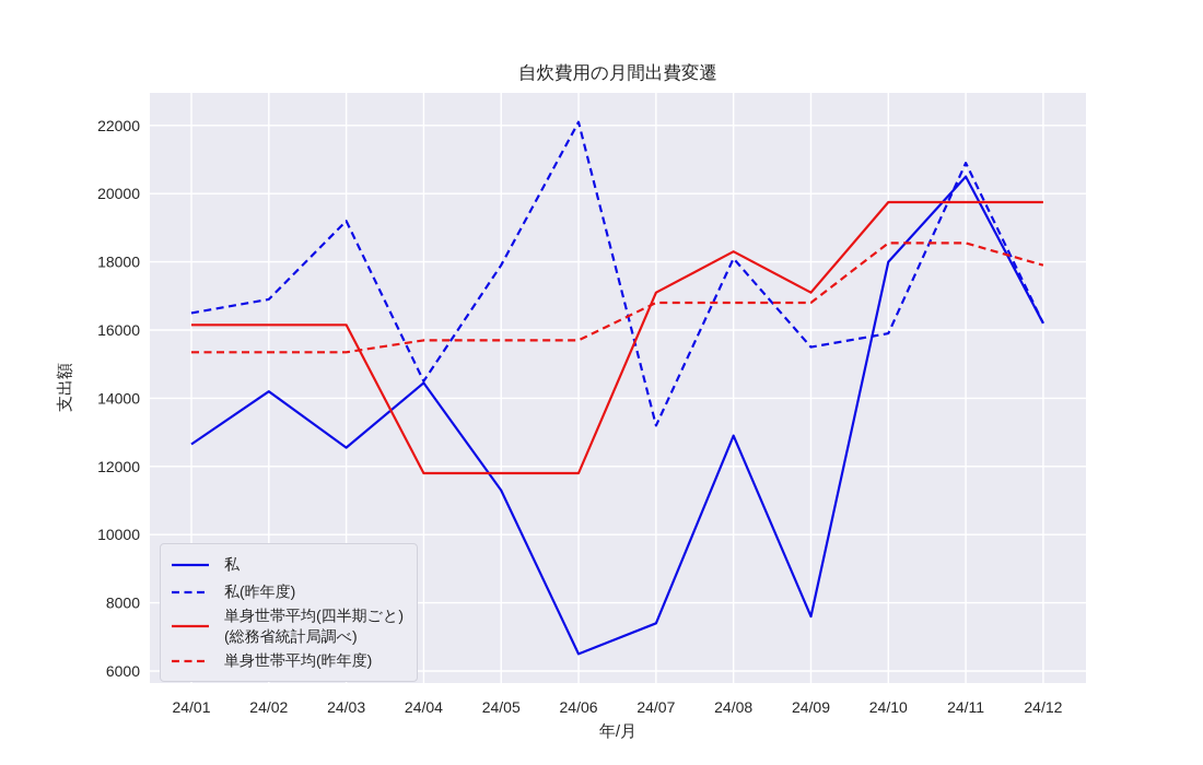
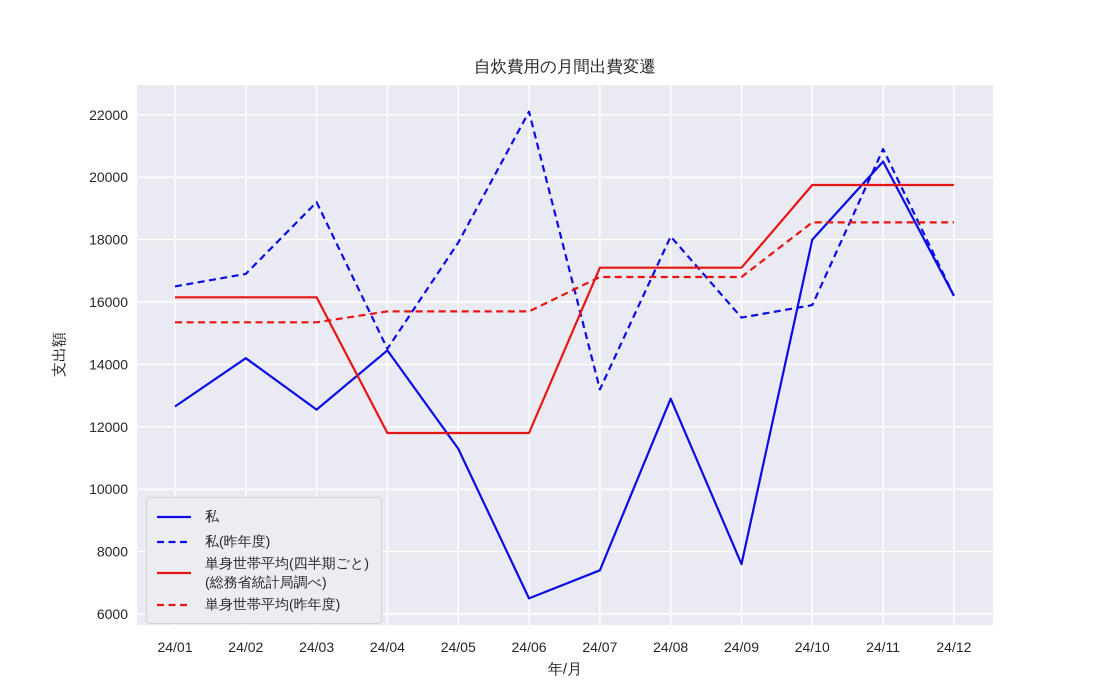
単身世帯平均(四半期ごと) (総務省統計局調べ)/24/08: 18300 -> 17100
単身世帯平均(昨年度)/24/12: 17900 -> 18600
